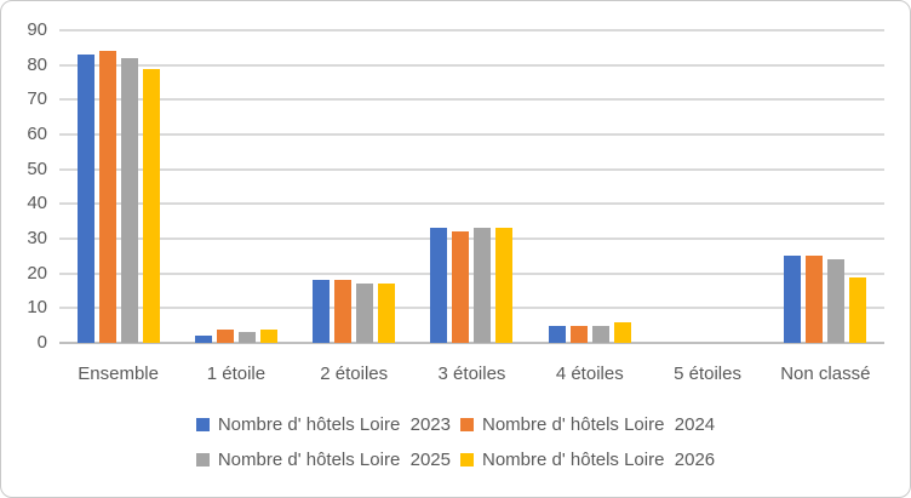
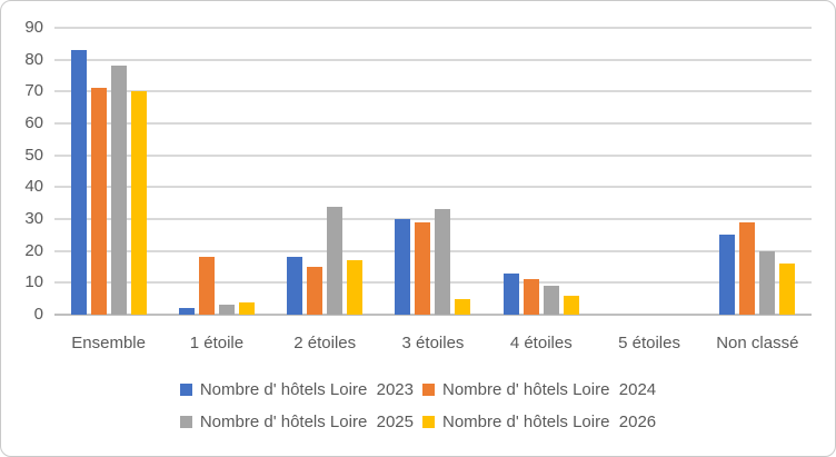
Nombre d' hôtels Loire 2024/Ensemble: 84 -> 71
Nombre d' hôtels Loire 2025/Ensemble: 82 -> 78
Nombre d' hôtels Loire 2026/Ensemble: 79 -> 70
Nombre d' hôtels Loire 2024/1 étoile: 4 -> 18
Nombre d' hôtels Loire 2024/2 étoiles: 18 -> 15
Nombre d' hôtels Loire 2025/2 étoiles: 17 -> 34
Nombre d' hôtels Loire 2023/3 étoiles: 33 -> 30
Nombre d' hôtels Loire 2024/3 étoiles: 32 -> 29
Nombre d' hôtels Loire 2026/3 étoiles: 33 -> 5
Nombre d' hôtels Loire 2023/4 étoiles: 5 -> 13
Nombre d' hôtels Loire 2024/4 étoiles: 5 -> 11
Nombre d' hôtels Loire 2025/4 étoiles: 5 -> 9
Nombre d' hôtels Loire 2024/Non classé: 25 -> 29
Nombre d' hôtels Loire 2025/Non classé: 24 -> 20
Nombre d' hôtels Loire 2026/Non classé: 19 -> 16
